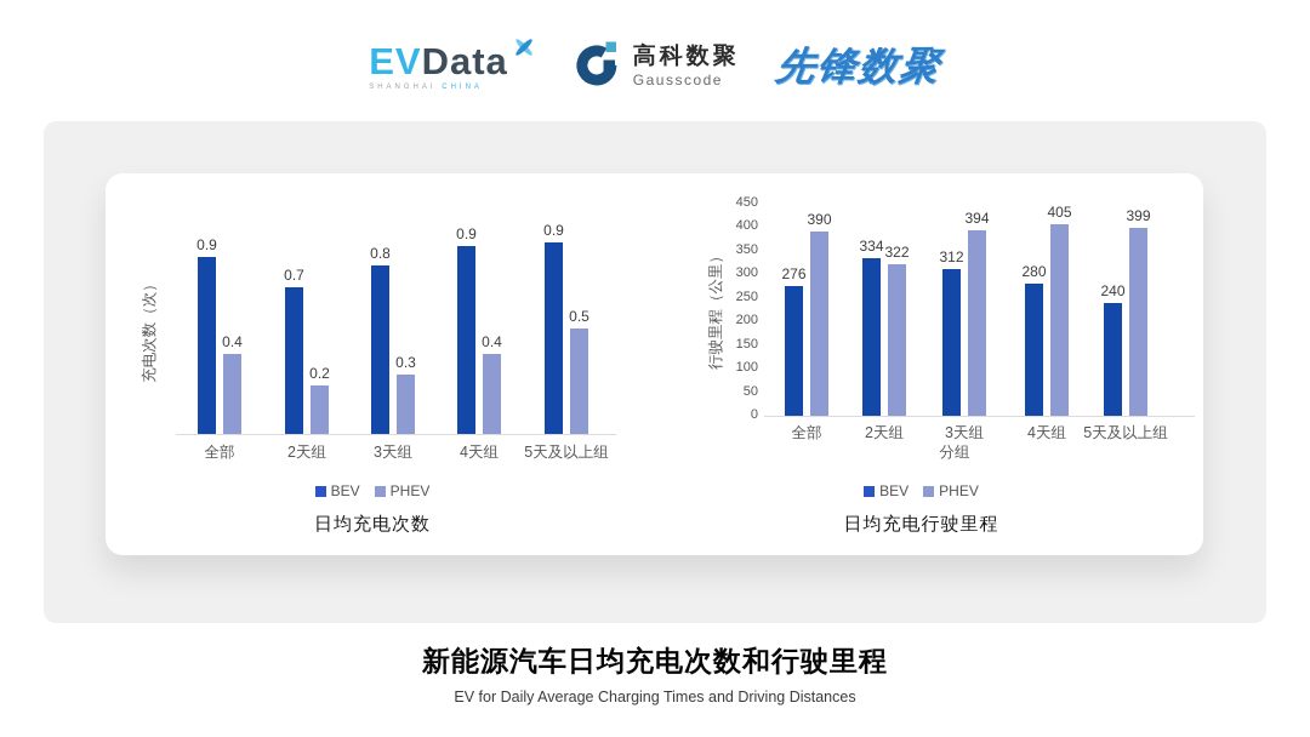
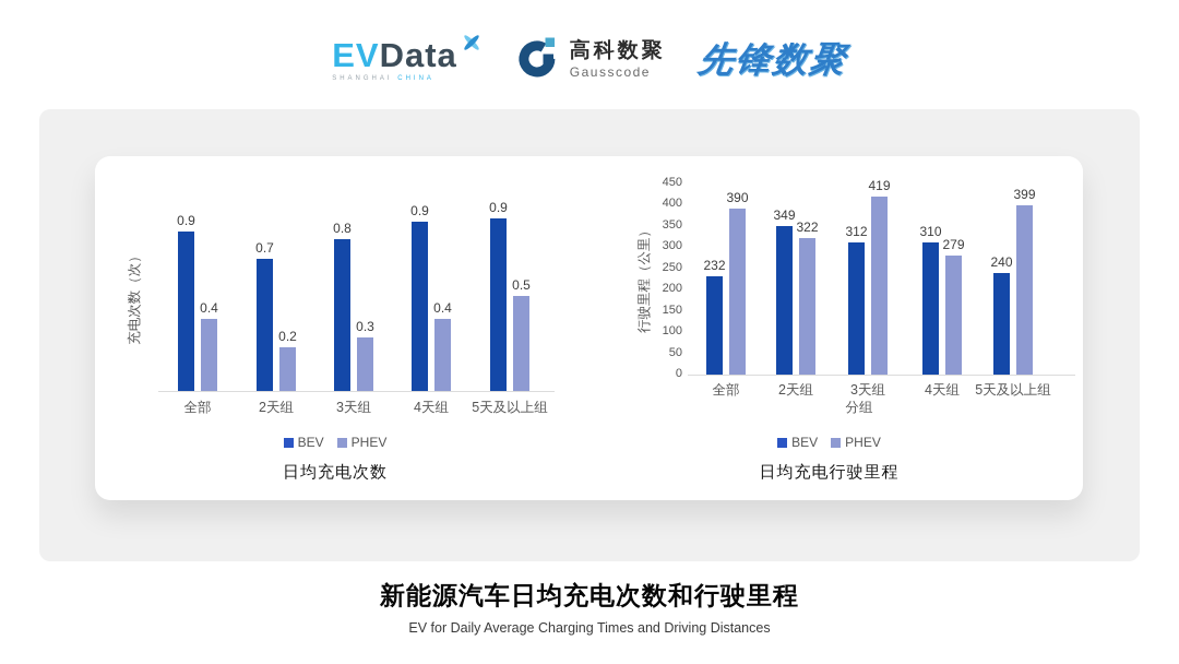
日均充电行驶里程/BEV/全部: 276 -> 232
日均充电行驶里程/BEV/2天组: 334 -> 349
日均充电行驶里程/PHEV/3天组: 394 -> 419
日均充电行驶里程/BEV/4天组: 280 -> 310
日均充电行驶里程/PHEV/4天组: 405 -> 279
